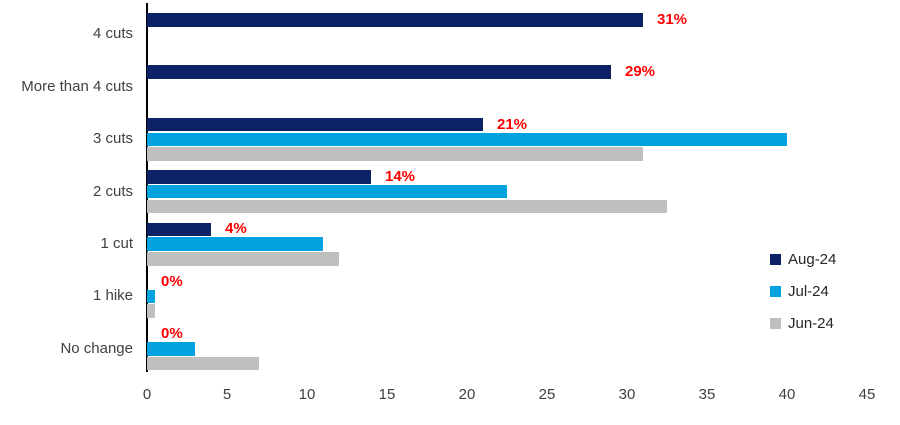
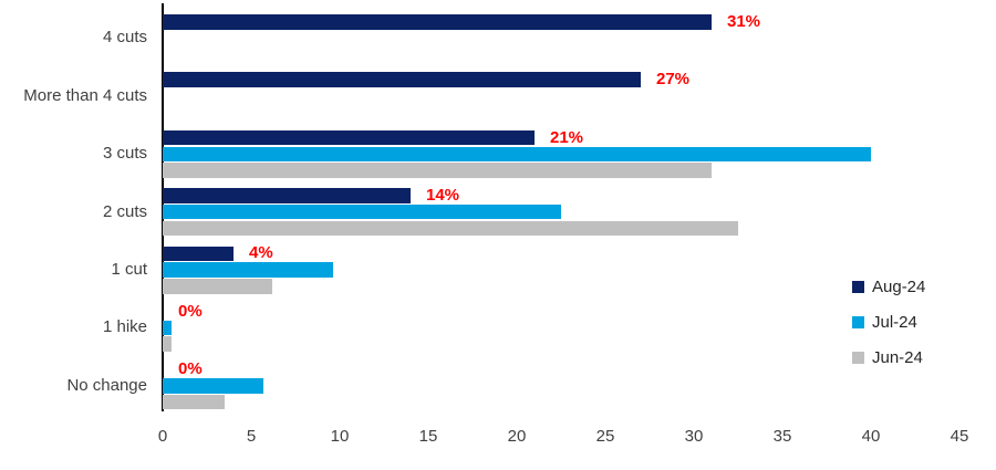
Aug-24/More than 4 cuts: 29% -> 27%
Jul-24/1 cut: 11.0 -> 9.6
Jun-24/1 cut: 12.0 -> 6.2
Jul-24/No change: 3.0 -> 5.7
Jun-24/No change: 7.0 -> 3.5
